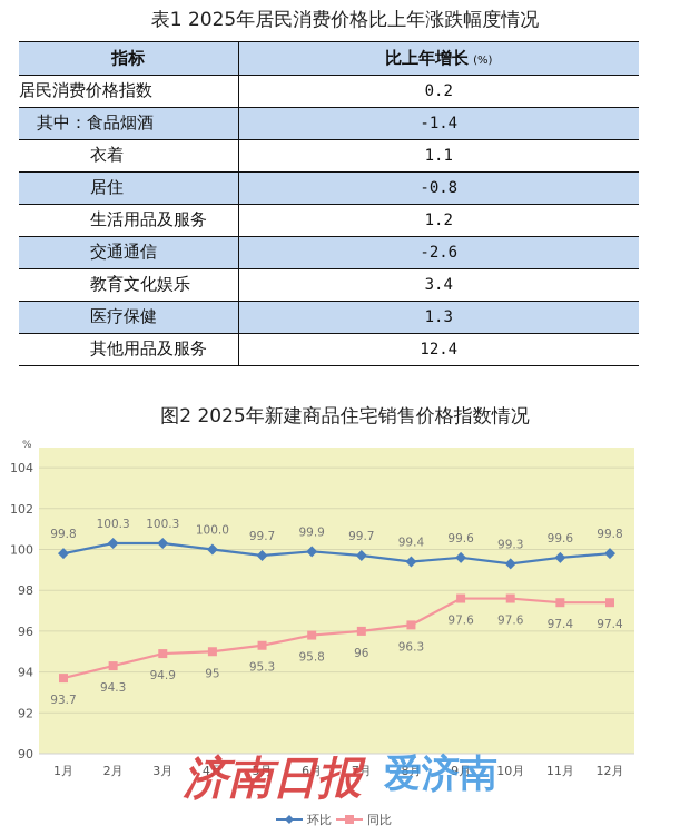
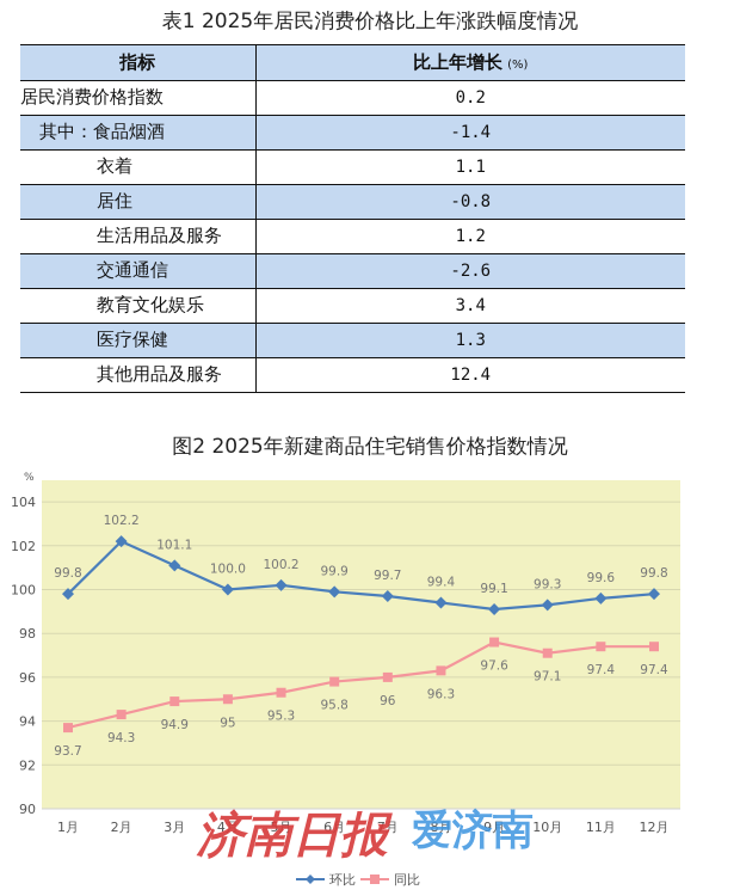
环比/2月: 100.3 -> 102.2
环比/3月: 100.3 -> 101.1
环比/5月: 99.7 -> 100.2
环比/9月: 99.6 -> 99.1
同比/10月: 97.6 -> 97.1
